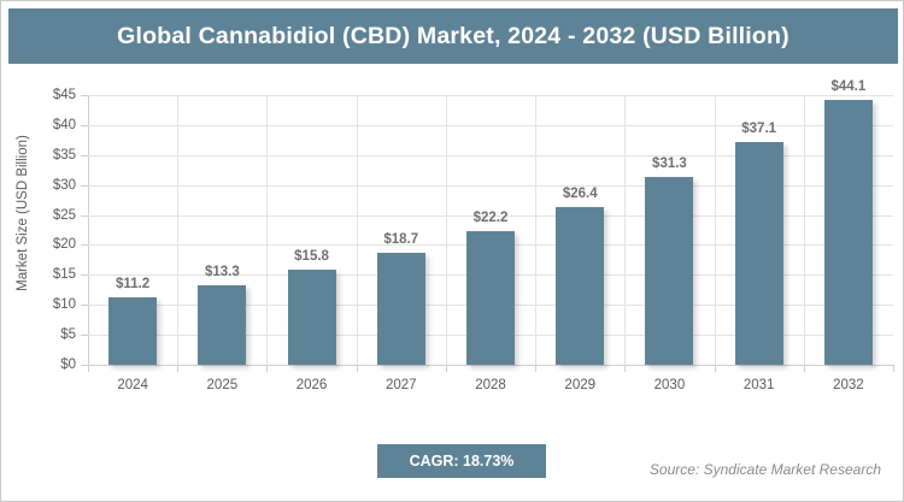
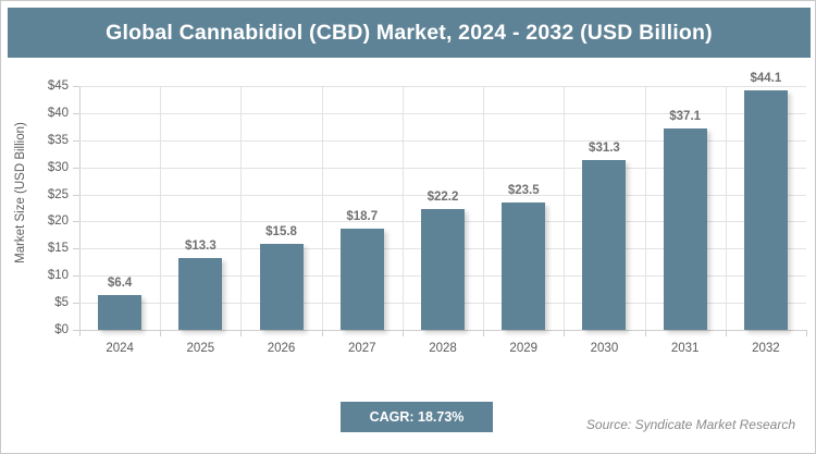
2024: $11.2 -> $6.4
2029: $26.4 -> $23.5
